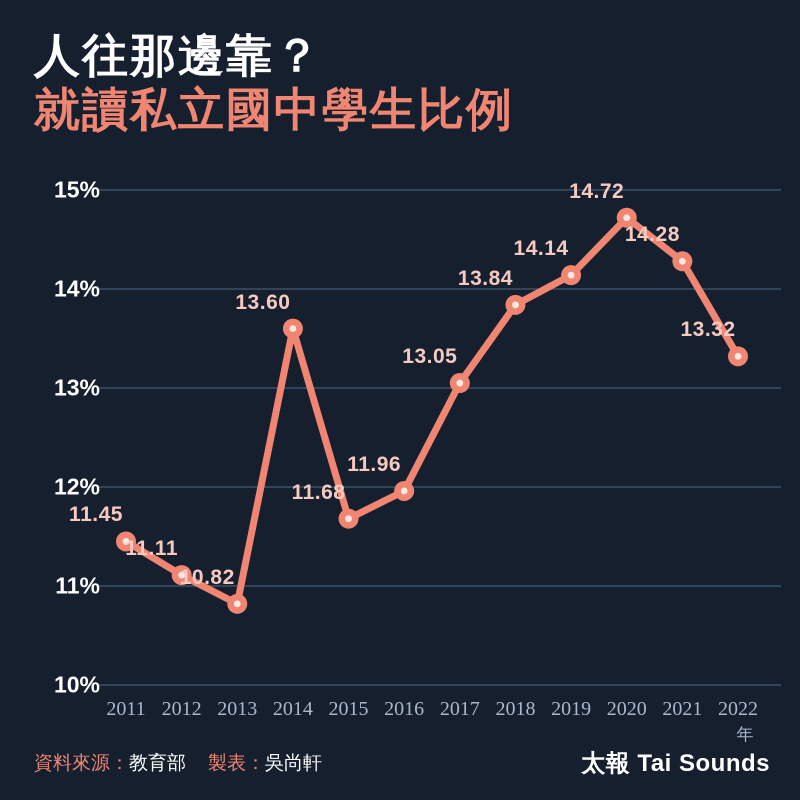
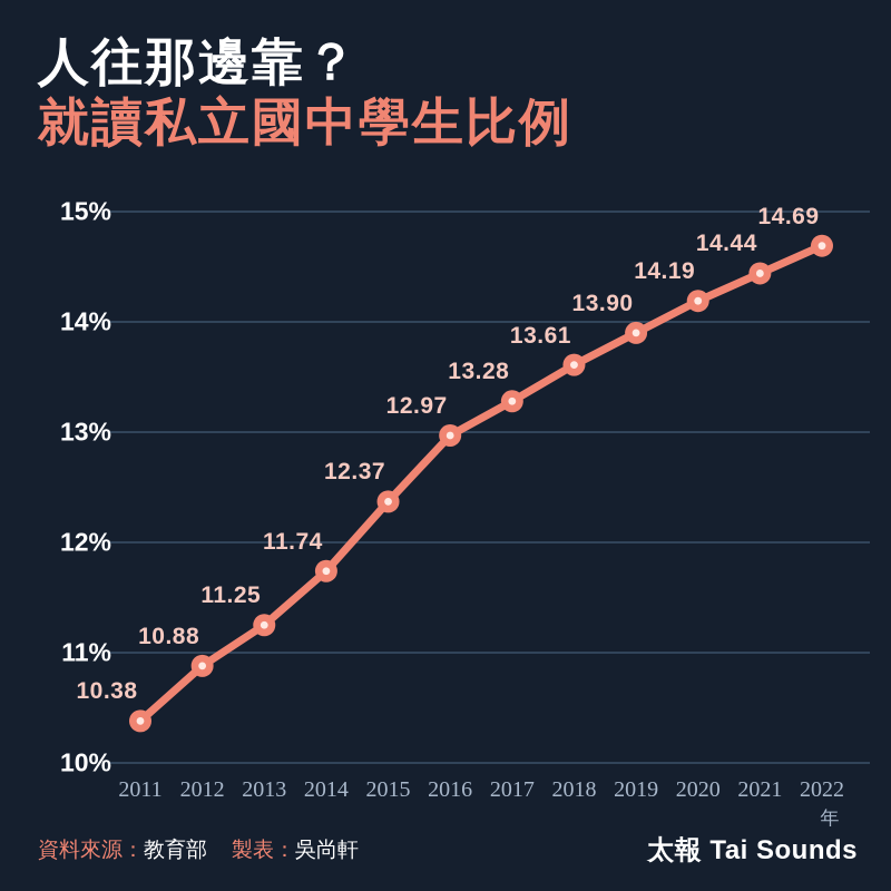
2011: 11.45 -> 10.38
2012: 11.11 -> 10.88
2013: 10.82 -> 11.25
2014: 13.60 -> 11.74
2015: 11.68 -> 12.37
2016: 11.96 -> 12.97
2017: 13.05 -> 13.28
2018: 13.84 -> 13.61
2019: 14.14 -> 13.90
2020: 14.72 -> 14.19
2021: 14.28 -> 14.44
2022: 13.32 -> 14.69
